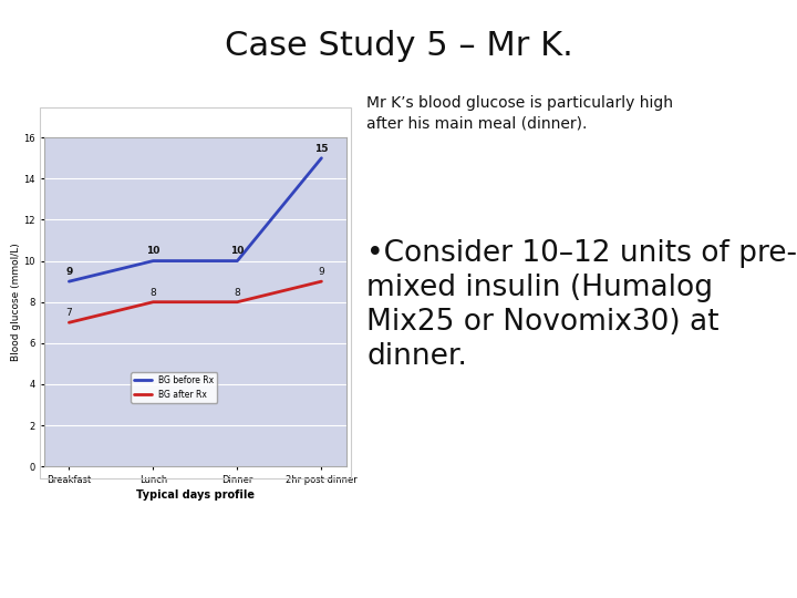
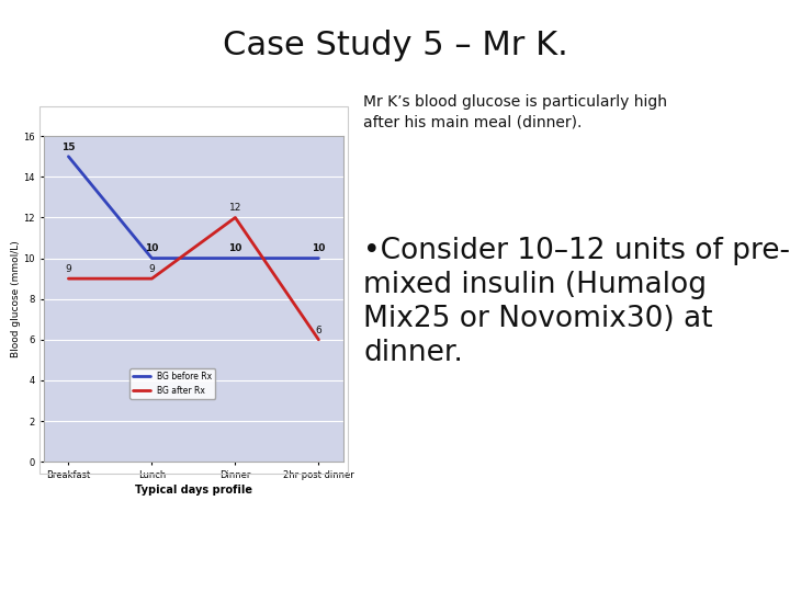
BG before Rx/Breakfast: 9 -> 15
BG after Rx/Breakfast: 7 -> 9
BG after Rx/Lunch: 8 -> 9
BG after Rx/Dinner: 8 -> 12
BG before Rx/2hr post dinner: 15 -> 10
BG after Rx/2hr post dinner: 9 -> 6
